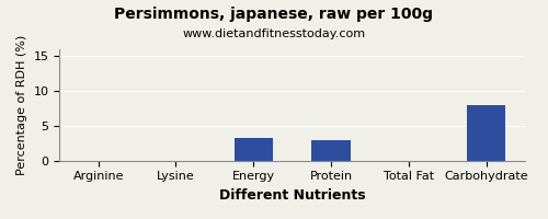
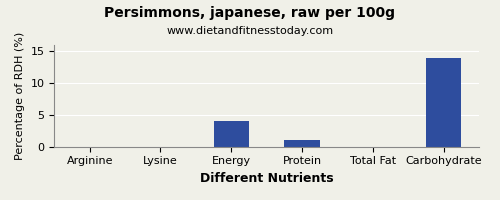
Energy: 3.2 -> 4.0
Protein: 3.0 -> 1.1
Carbohydrate: 8.0 -> 14.0
